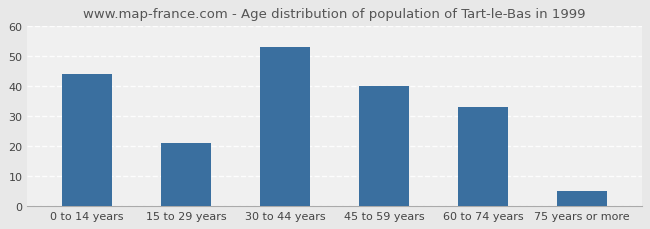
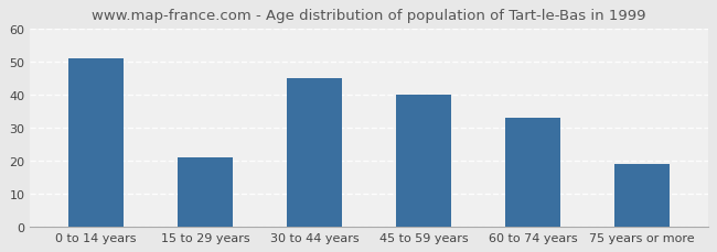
0 to 14 years: 44 -> 51
30 to 44 years: 53 -> 45
75 years or more: 5 -> 19
